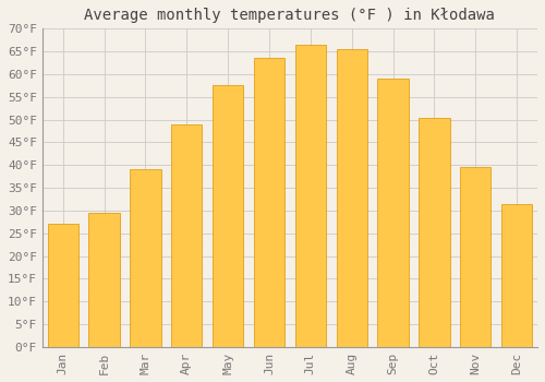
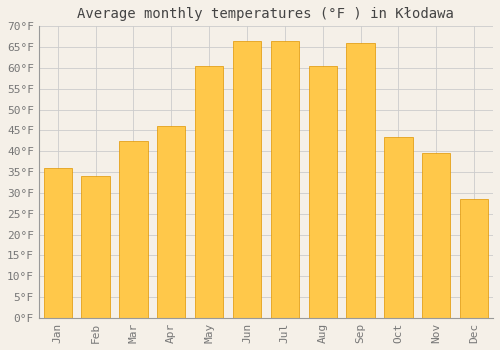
Jan: 27.0°F -> 36.0°F
Feb: 29.5°F -> 34.0°F
Mar: 39.0°F -> 42.5°F
Apr: 49.0°F -> 46.0°F
May: 57.5°F -> 60.5°F
Jun: 63.5°F -> 66.5°F
Aug: 65.5°F -> 60.5°F
Sep: 59.0°F -> 66.0°F
Oct: 50.5°F -> 43.5°F
Dec: 31.5°F -> 28.5°F
